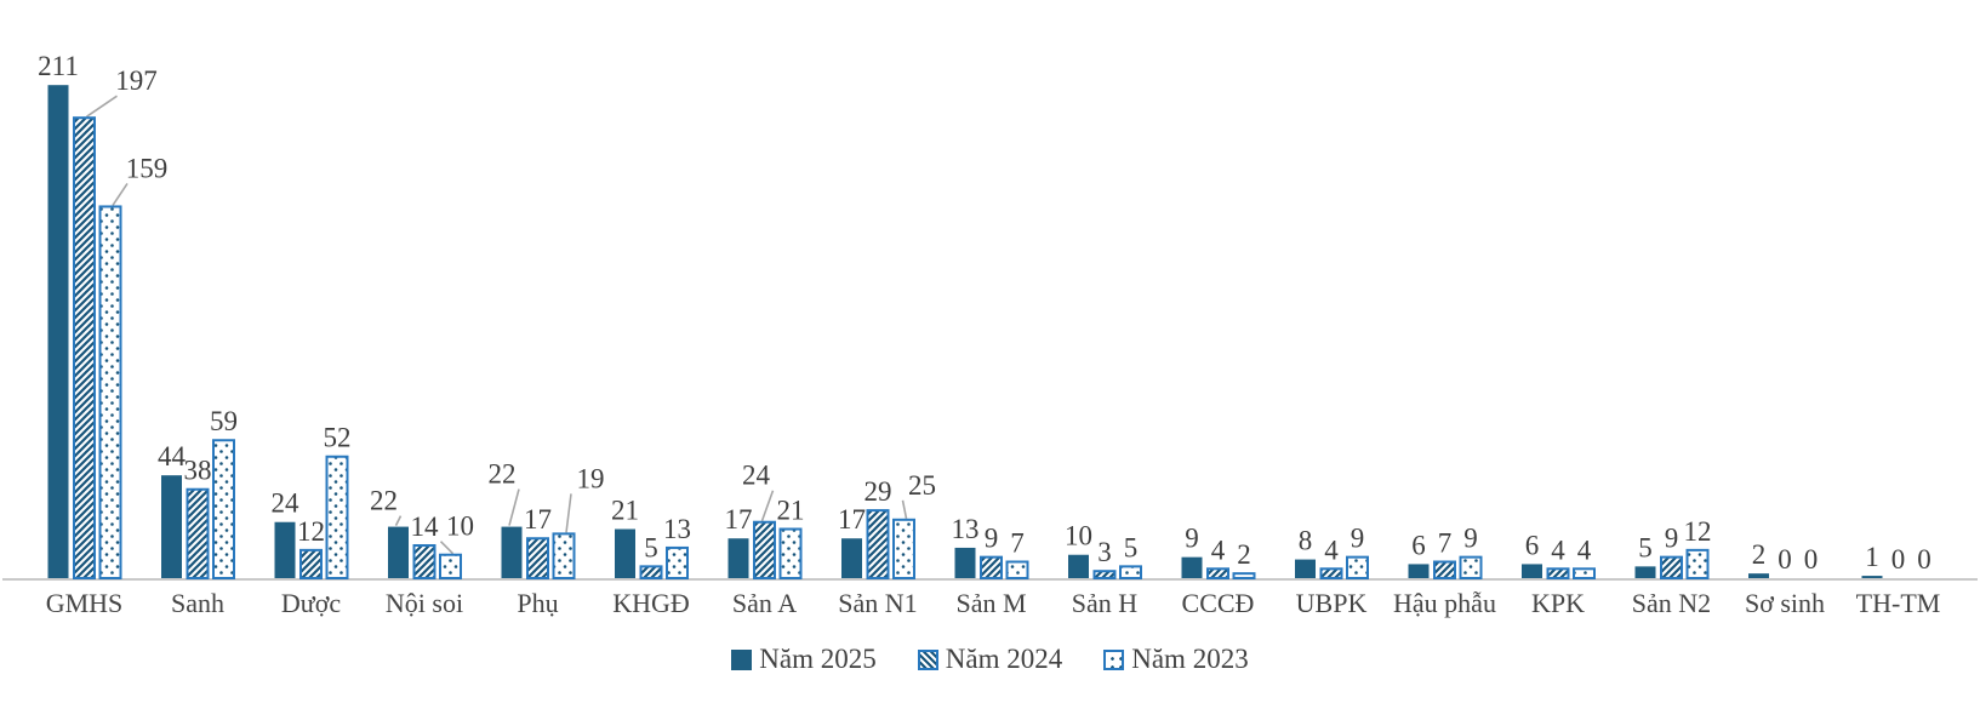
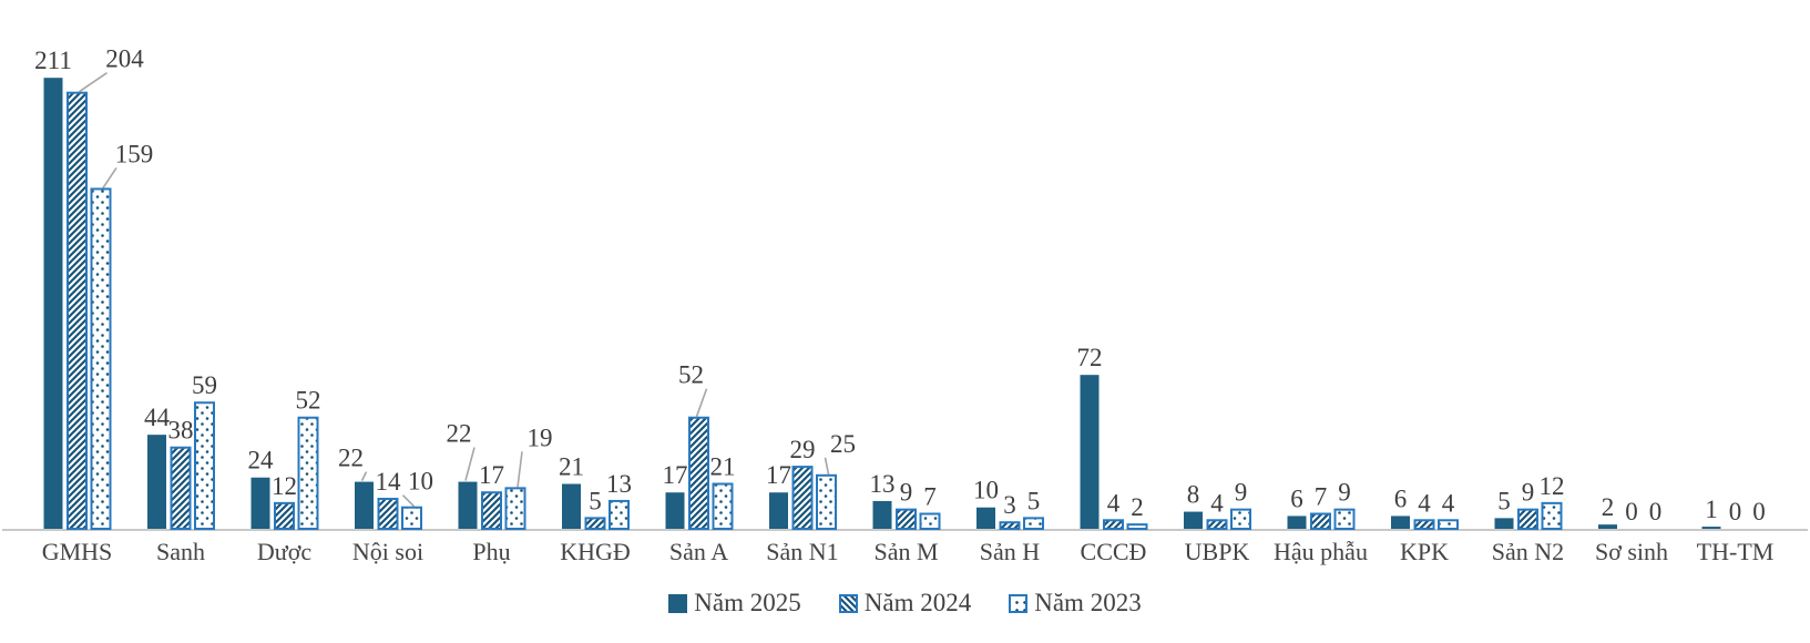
Năm 2024/GMHS: 197 -> 204
Năm 2024/Sản A: 24 -> 52
Năm 2025/CCCĐ: 9 -> 72
